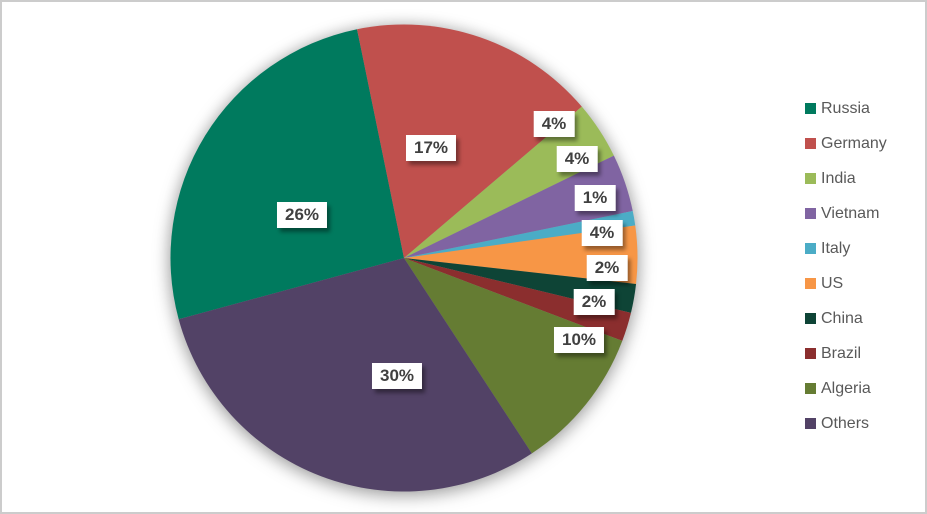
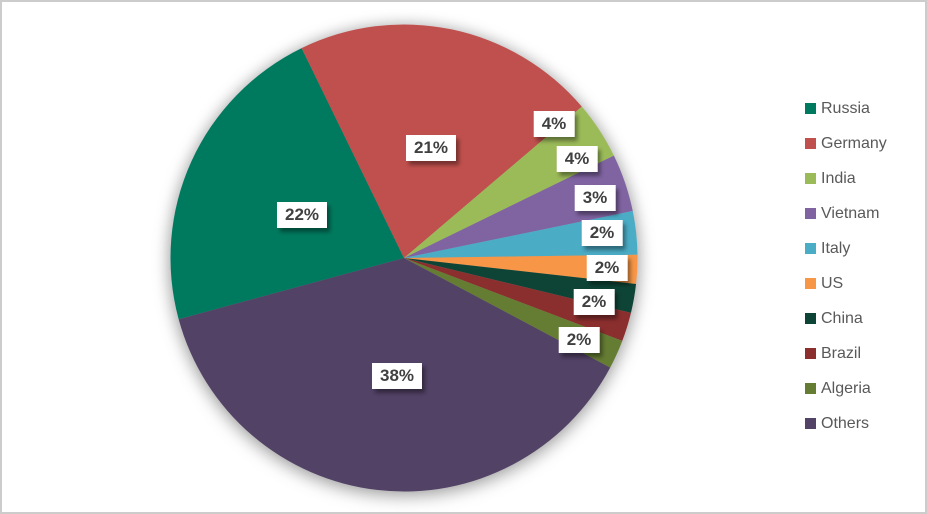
Russia: 26% -> 22%
Germany: 17% -> 21%
Italy: 1% -> 3%
US: 4% -> 2%
Algeria: 10% -> 2%
Others: 30% -> 38%
